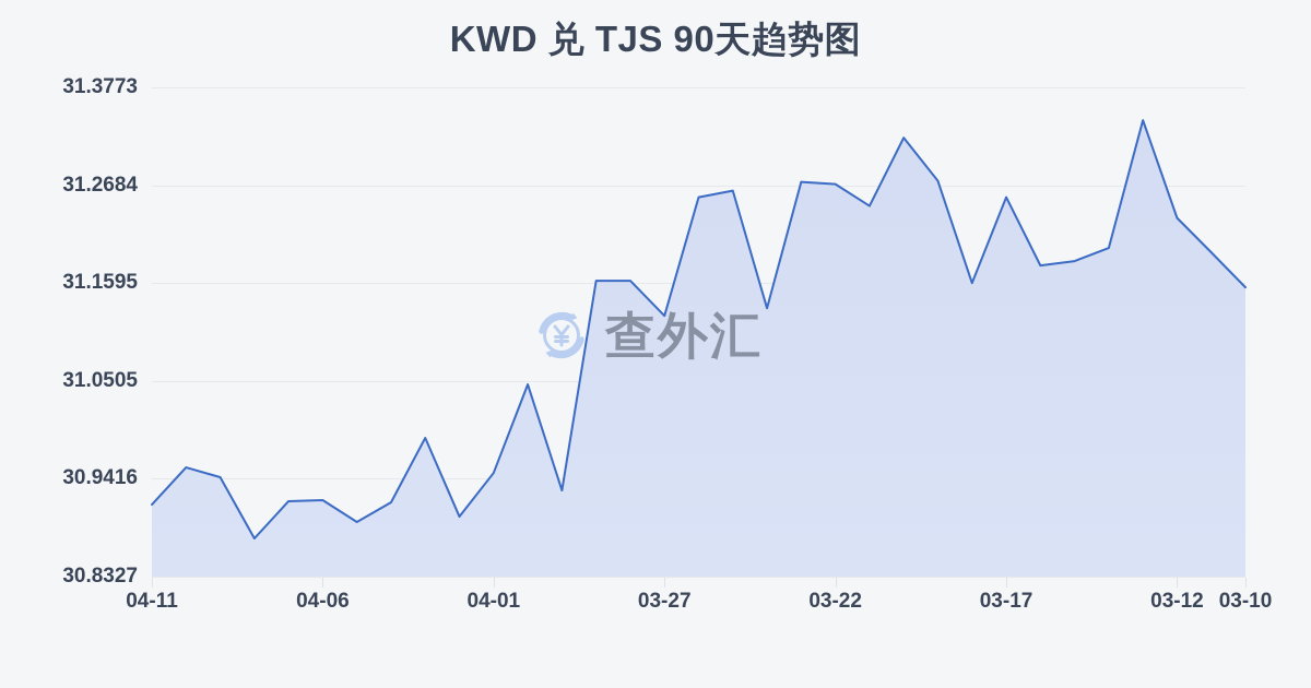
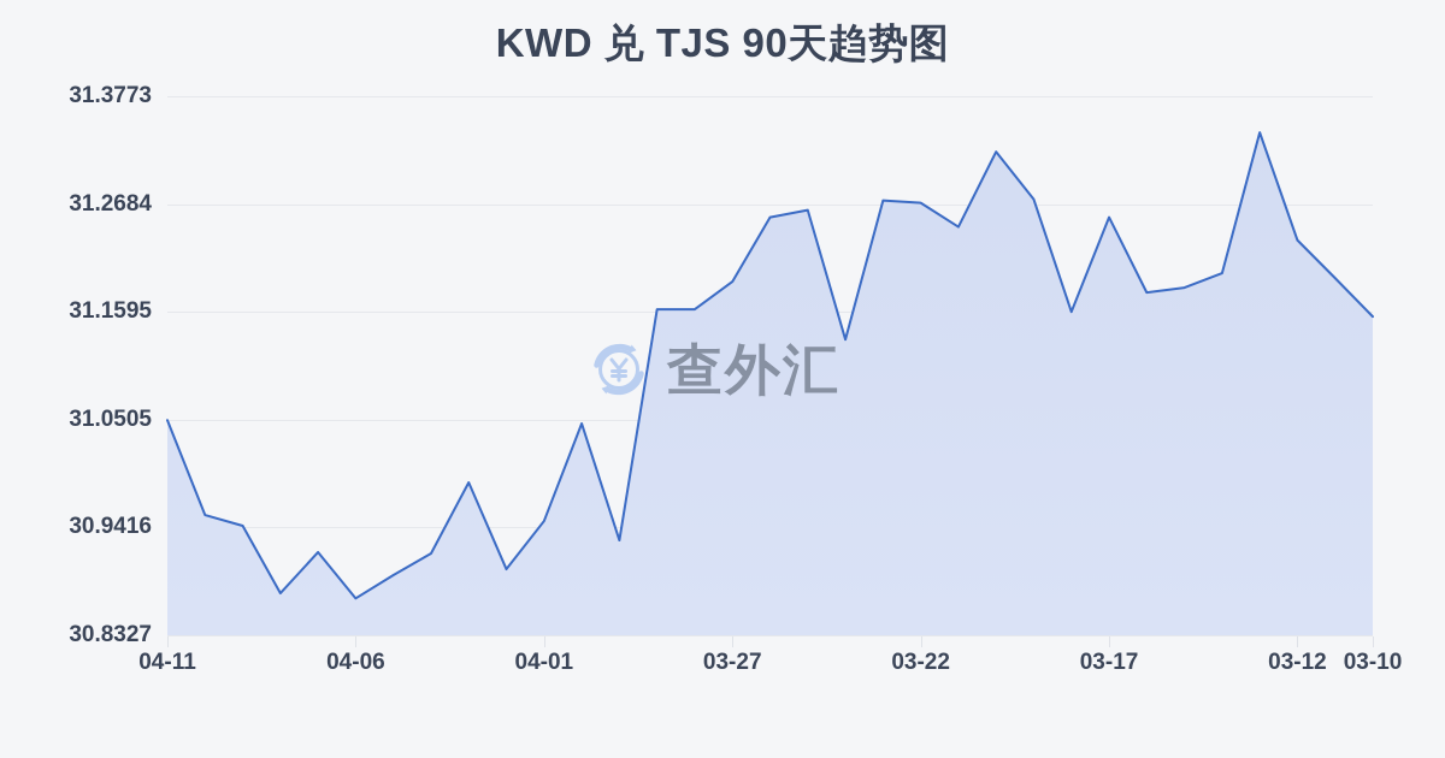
04-11: 30.91 -> 31.05
04-06: 30.92 -> 30.87
03-27: 31.12 -> 31.19
